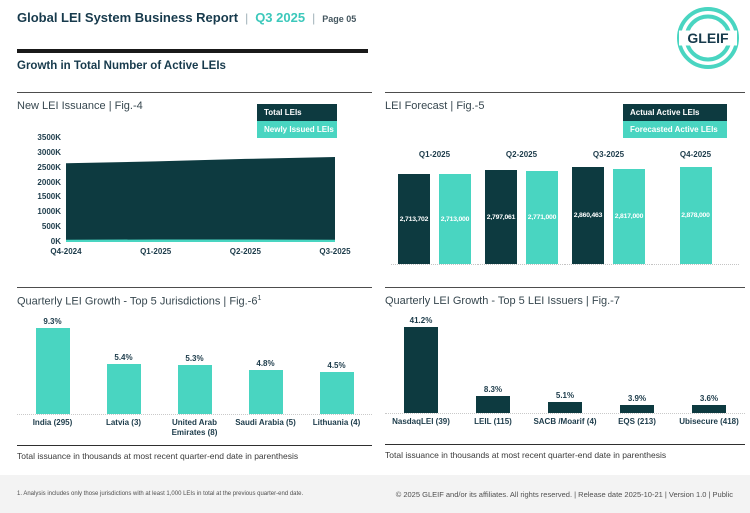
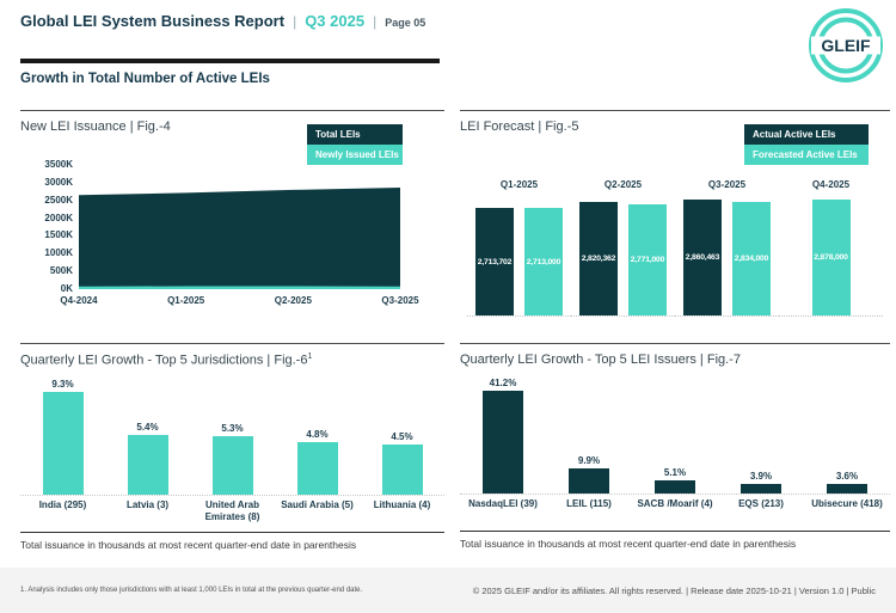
LEI Forecast | Fig.-5/Actual Active LEIs/Q2-2025: 2,797,061 -> 2,820,362
LEI Forecast | Fig.-5/Forecasted Active LEIs/Q3-2025: 2,817,000 -> 2,834,000
Quarterly LEI Growth - Top 5 LEI Issuers | Fig.-7/LEIL (115): 8.3% -> 9.9%
